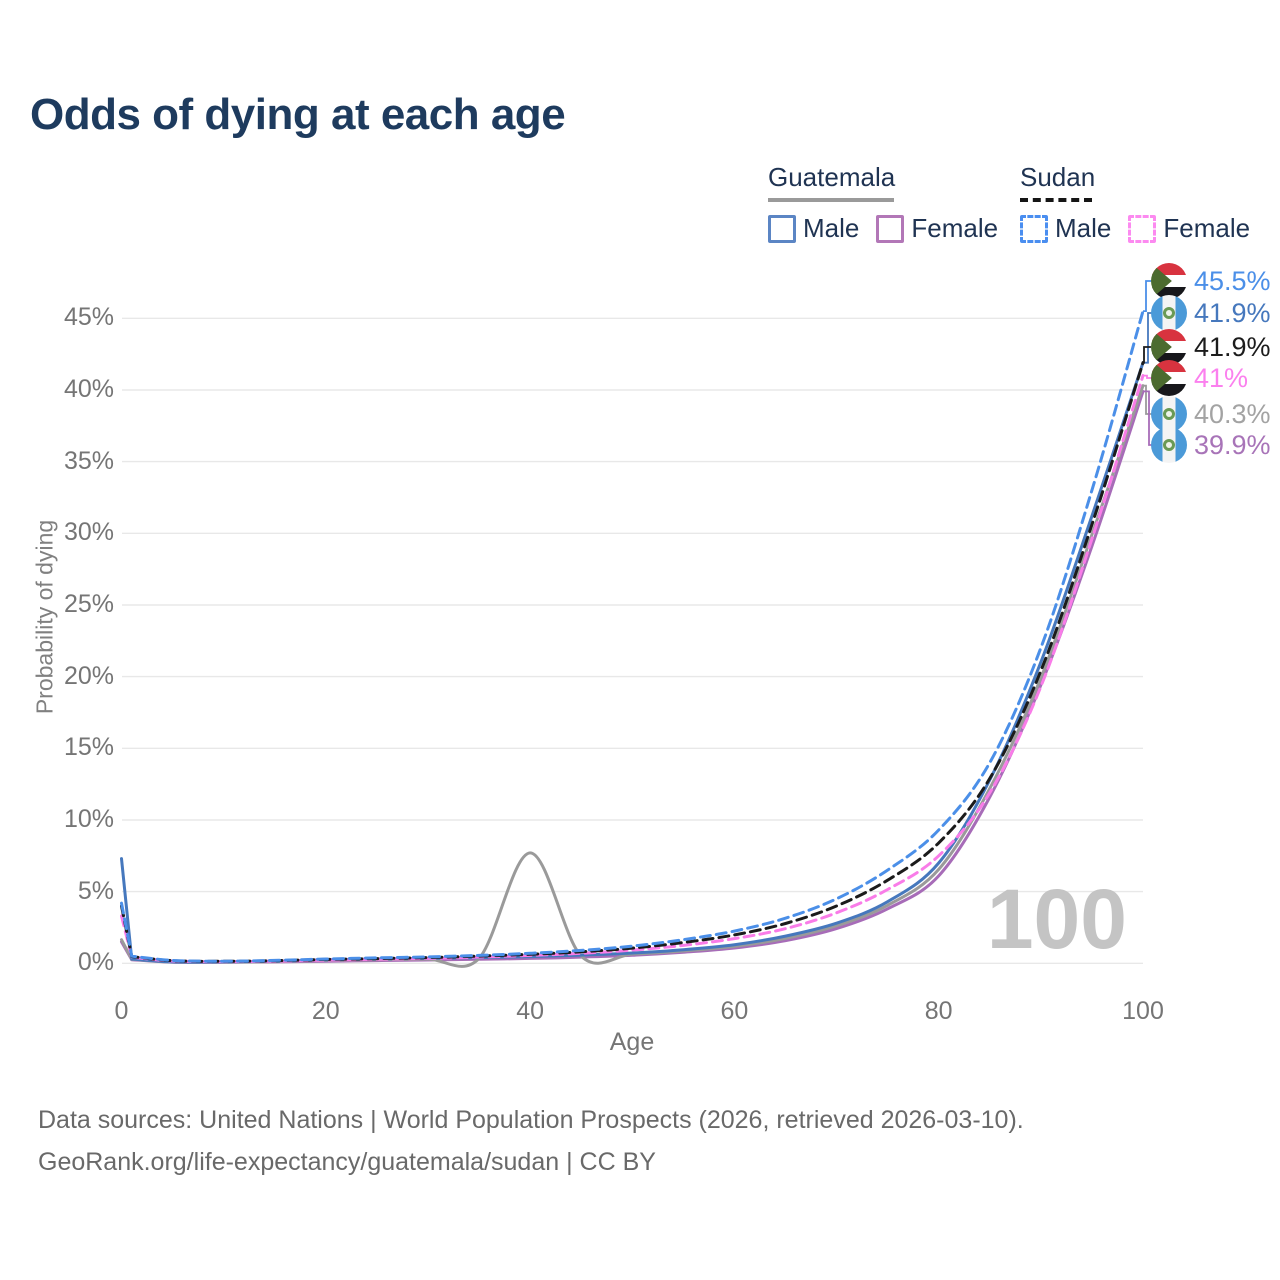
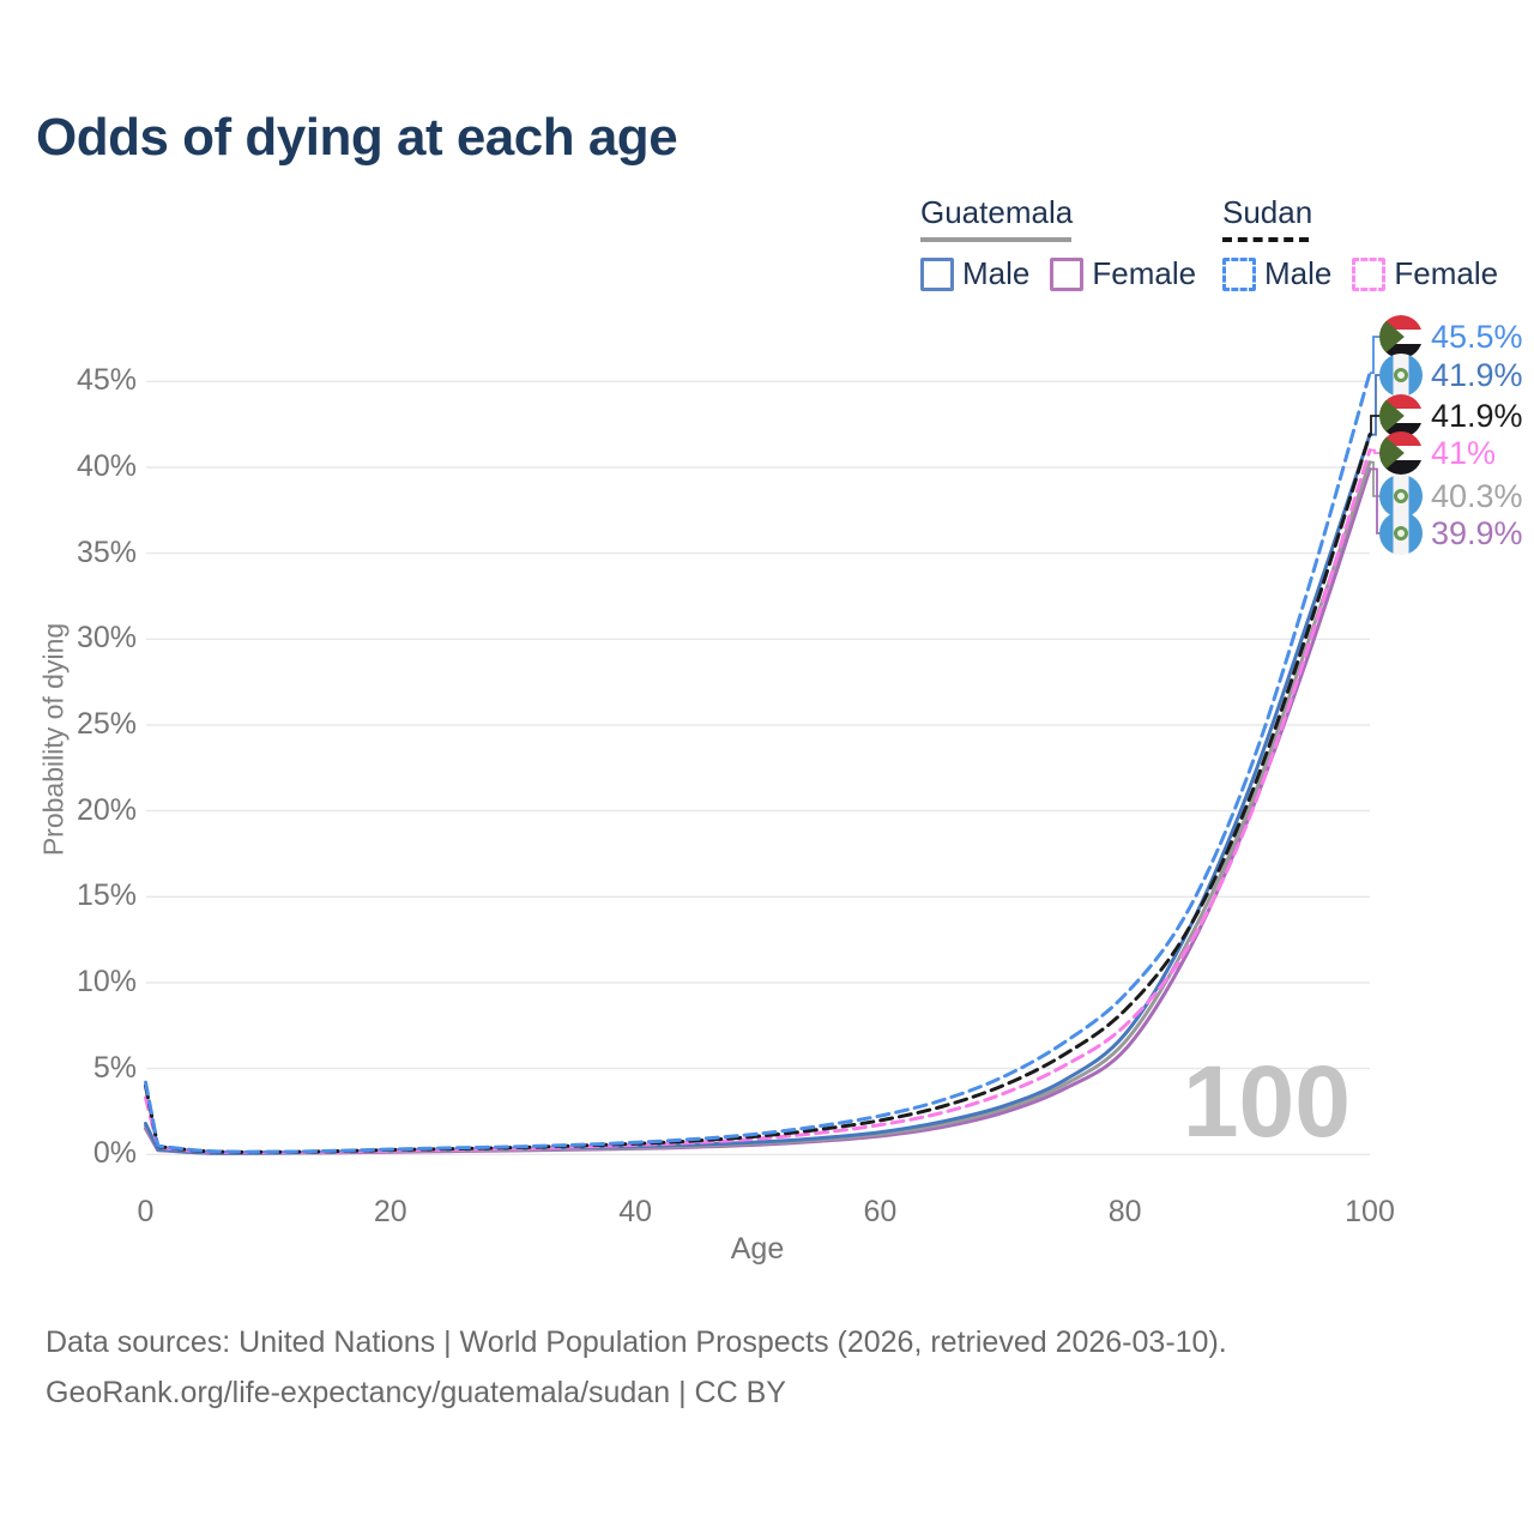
Guatemala Male/0: 7.3% -> 1.8%
Guatemala/40: 7.7% -> 0.4%
